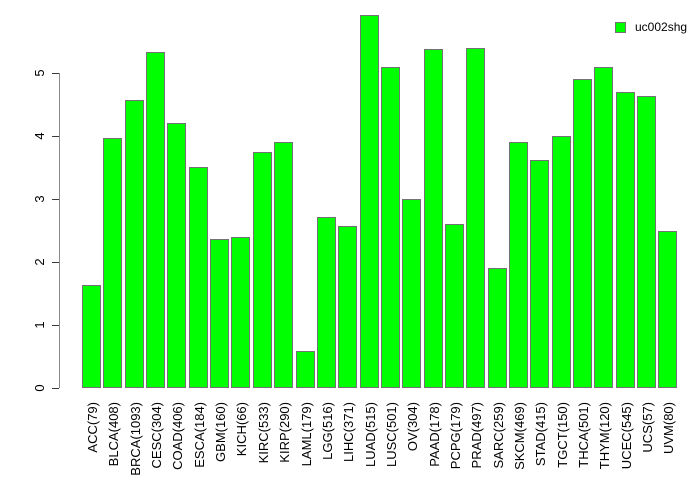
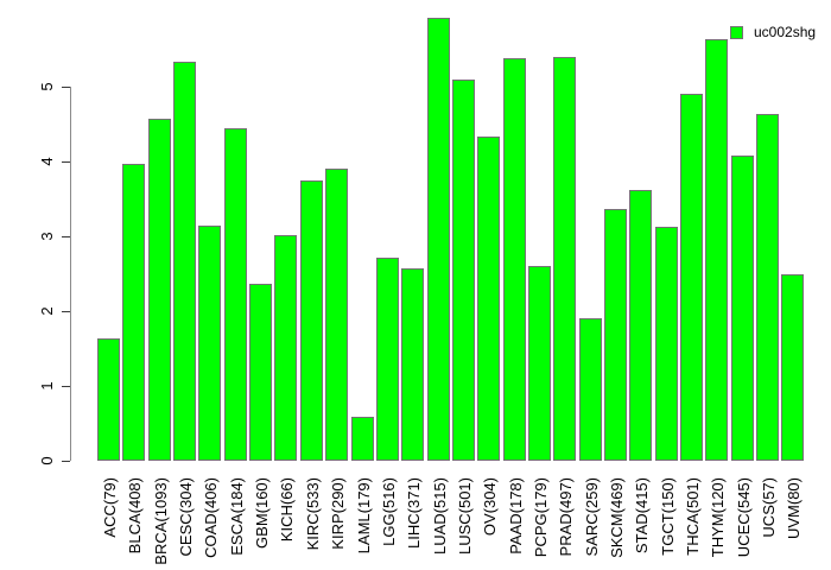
COAD(406): 4.2 -> 3.1
ESCA(184): 3.5 -> 4.4
KICH(66): 2.4 -> 3.0
OV(304): 3.0 -> 4.3
SKCM(469): 3.9 -> 3.4
TGCT(150): 4.0 -> 3.1
THYM(120): 5.1 -> 5.6
UCEC(545): 4.7 -> 4.1
